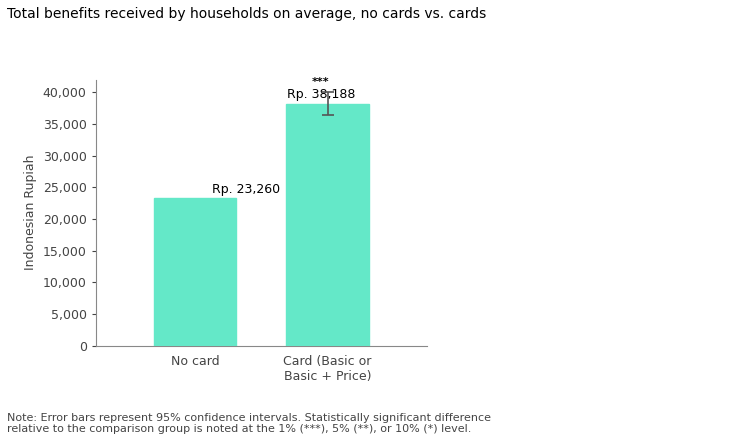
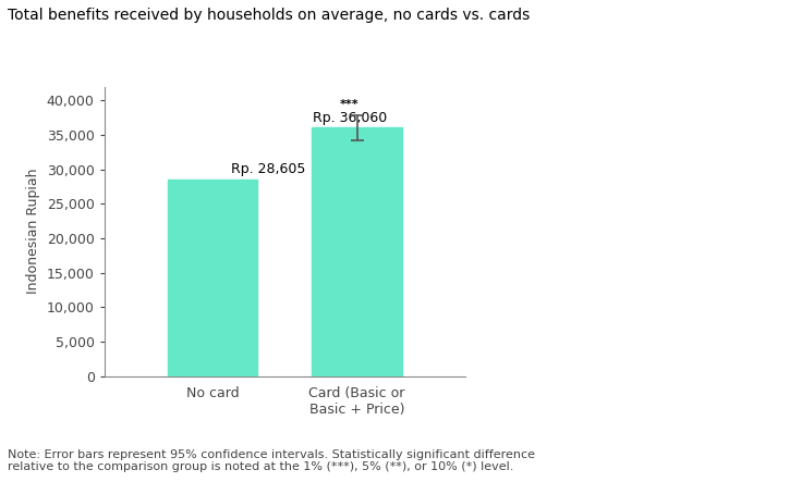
No card: 23,260 -> 28,605
Card (Basic or Basic + Price): 38,188 -> 36,060
